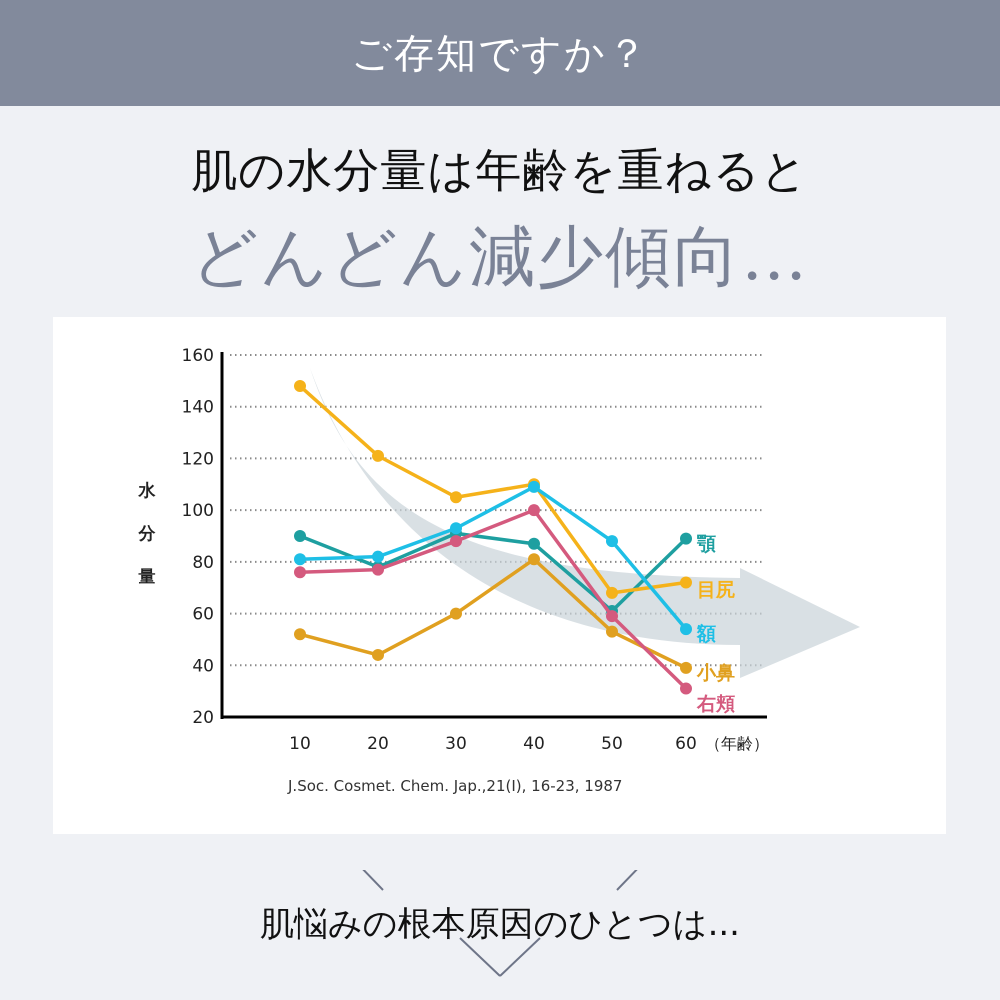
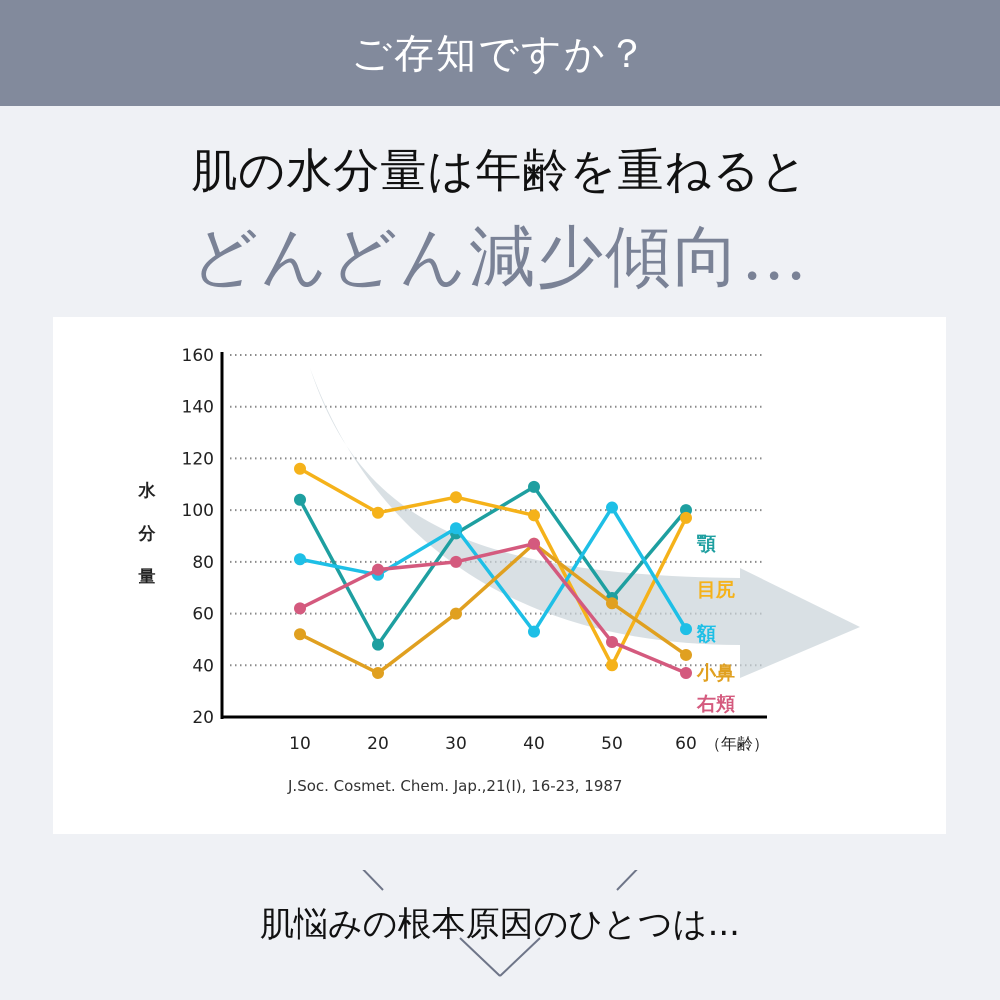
顎/10: 90 -> 104
目尻/10: 148 -> 116
右頬/10: 76 -> 62
顎/20: 78 -> 48
目尻/20: 121 -> 99
額/20: 82 -> 75
小鼻/20: 44 -> 37
右頬/30: 88 -> 80
顎/40: 87 -> 109
目尻/40: 110 -> 98
額/40: 109 -> 53
小鼻/40: 81 -> 87
右頬/40: 100 -> 87
顎/50: 61 -> 66
目尻/50: 68 -> 40
額/50: 88 -> 101
小鼻/50: 53 -> 64
右頬/50: 59 -> 49
顎/60: 89 -> 100
目尻/60: 72 -> 97
小鼻/60: 39 -> 44
右頬/60: 31 -> 37
